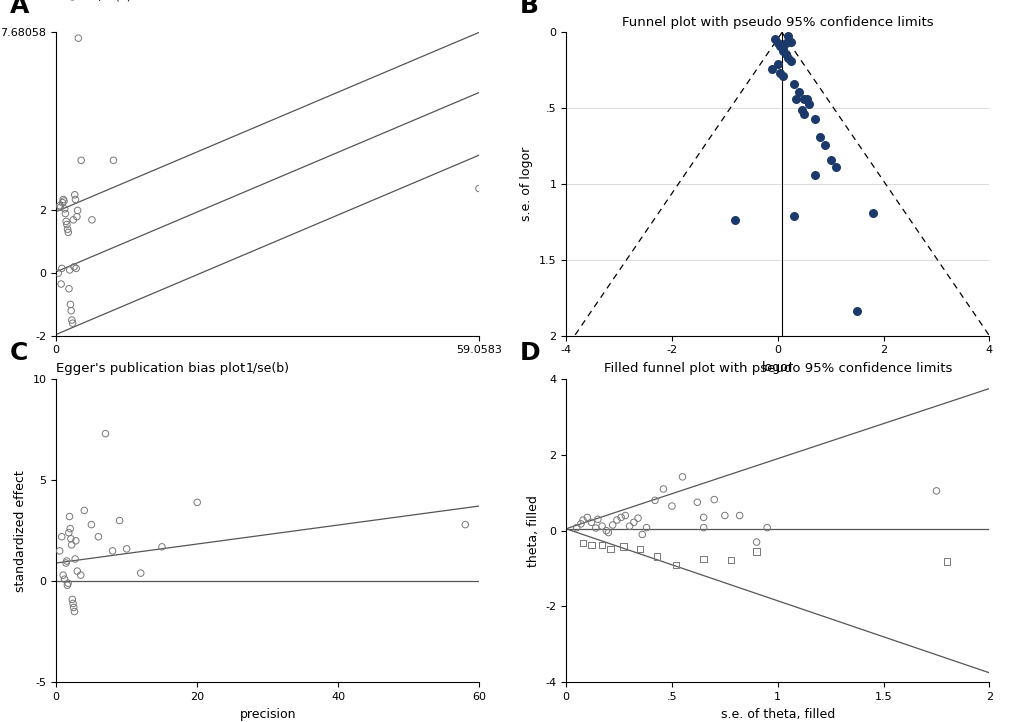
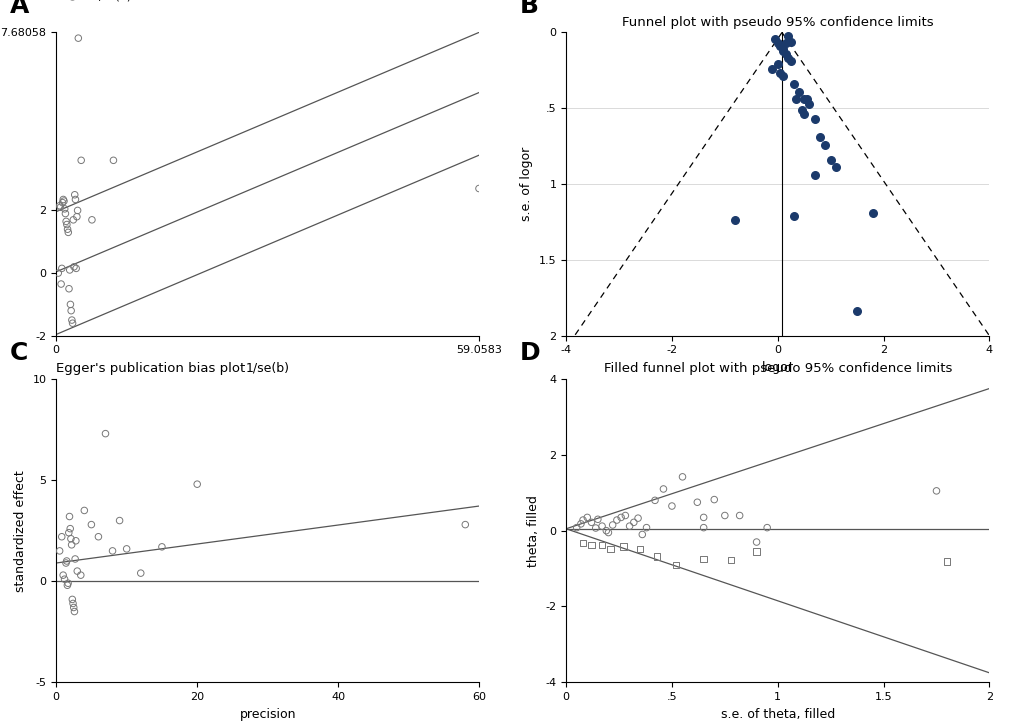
Egger's publication bias plot/20: 3.9 -> 4.8
